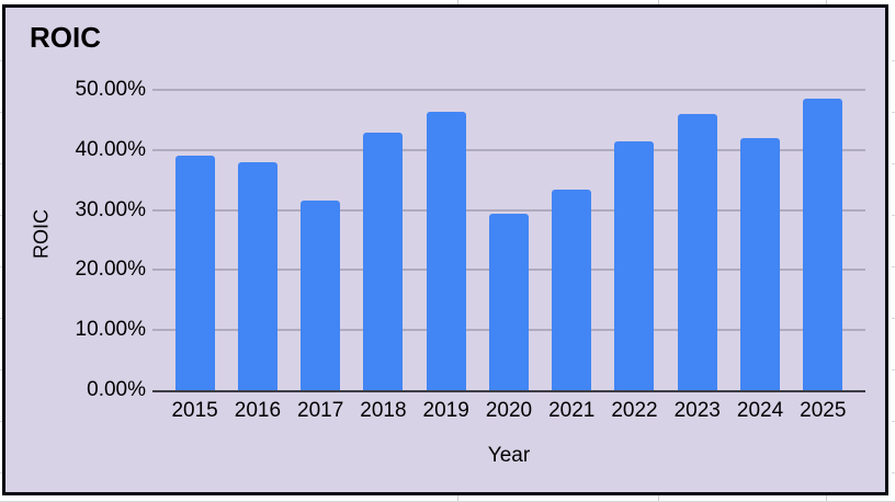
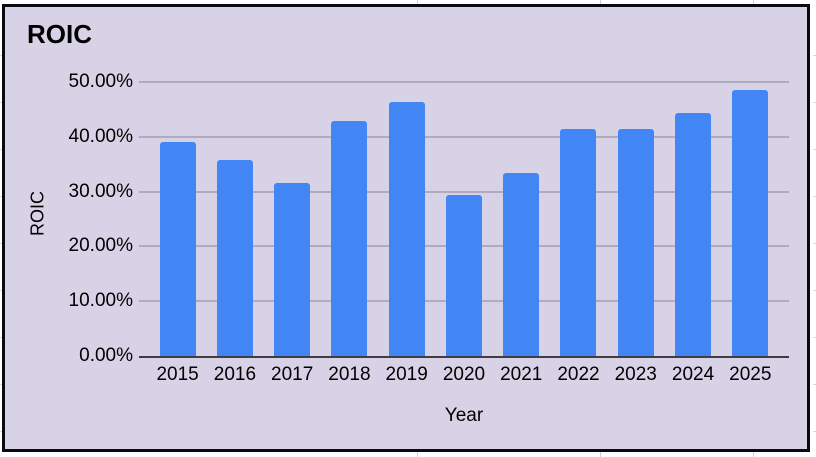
2016: 38% -> 36%
2023: 46% -> 42%
2024: 42% -> 44%
